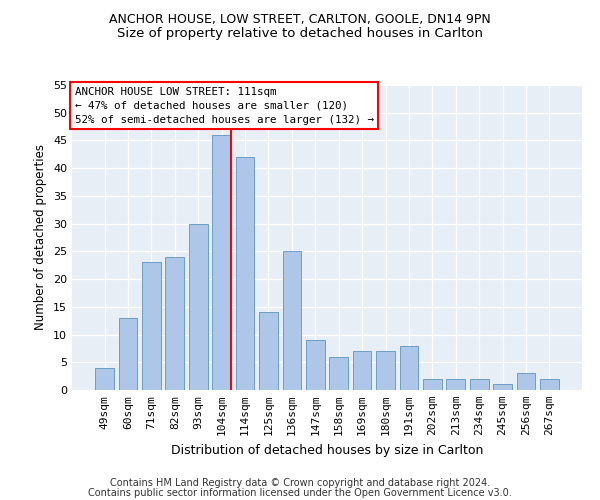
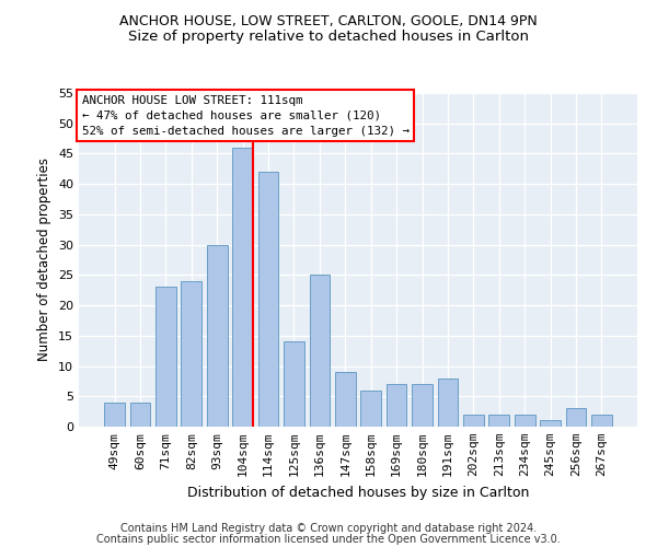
60sqm: 13 -> 4
